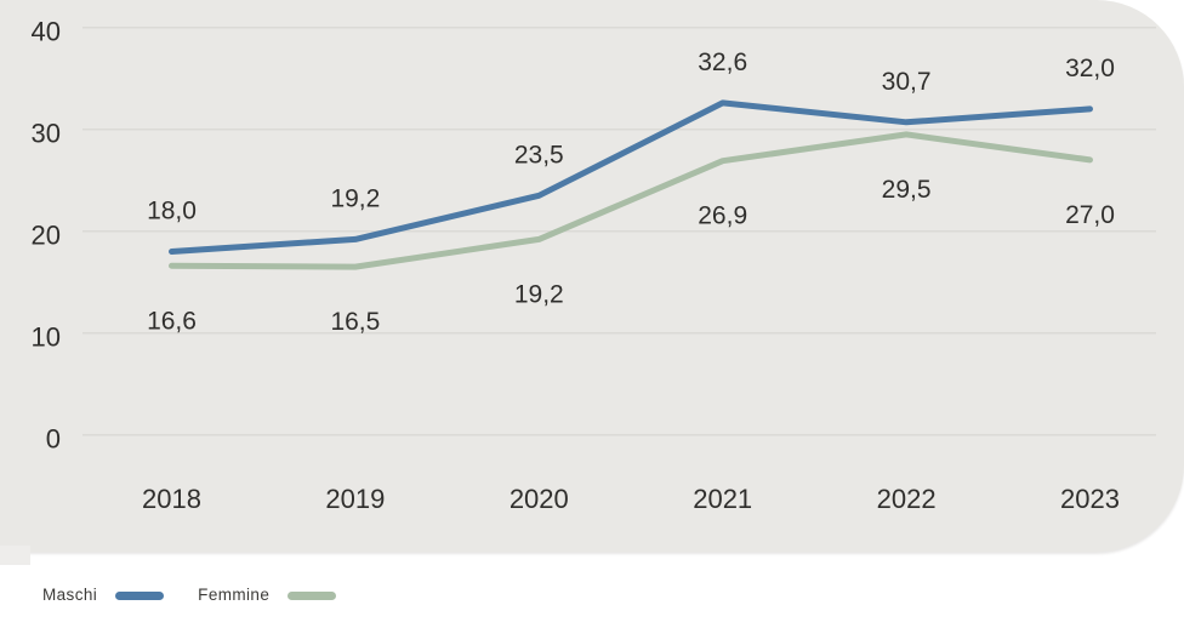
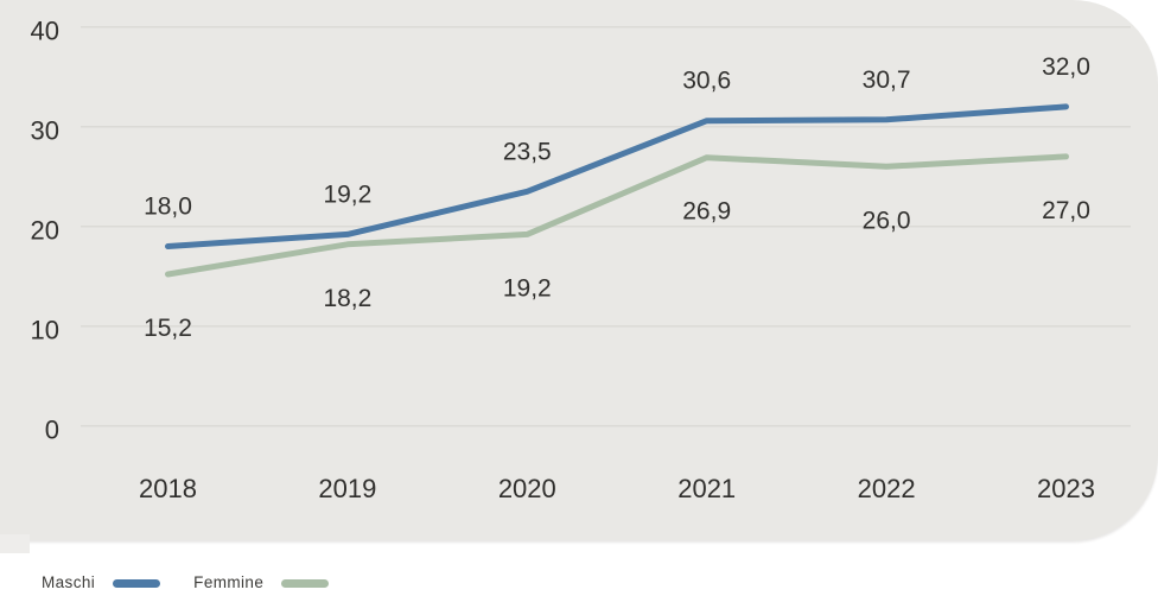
Femmine/2018: 16,6 -> 15,2
Femmine/2019: 16,5 -> 18,2
Maschi/2021: 32,6 -> 30,6
Femmine/2022: 29,5 -> 26,0
